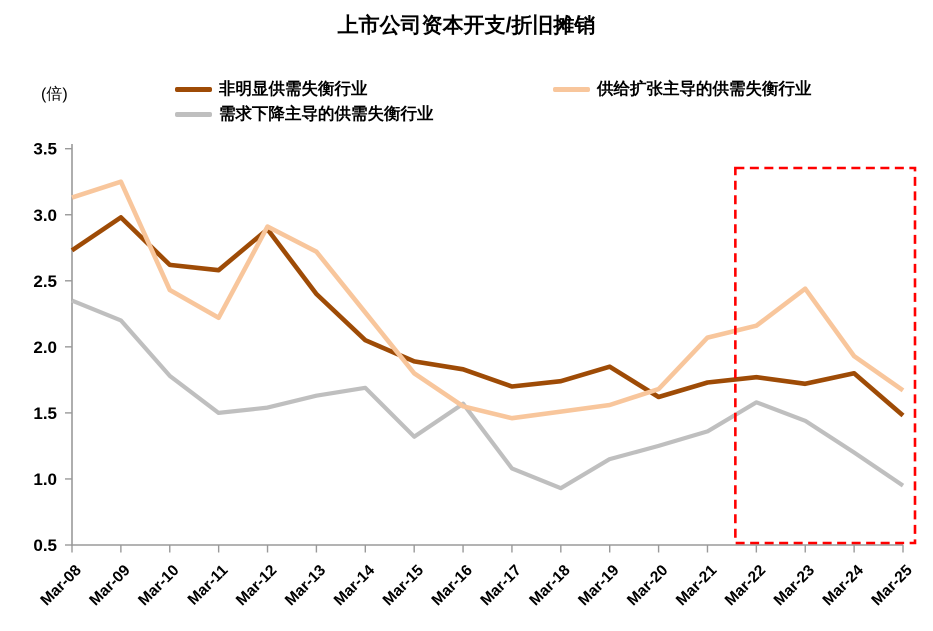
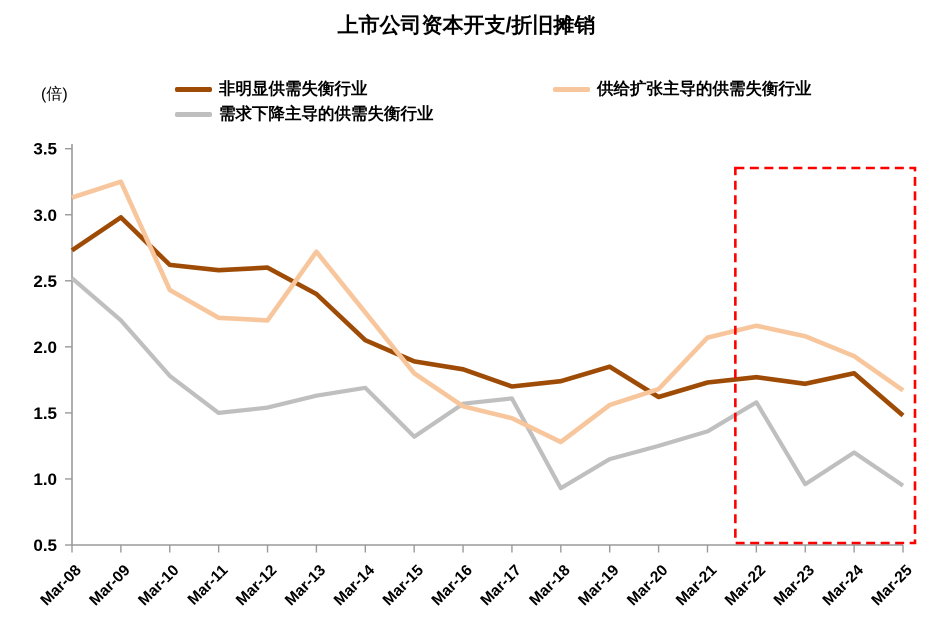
需求下降主导的供需失衡行业/Mar-08: 2.35 -> 2.52
非明显供需失衡行业/Mar-12: 2.89 -> 2.60
供给扩张主导的供需失衡行业/Mar-12: 2.91 -> 2.20
需求下降主导的供需失衡行业/Mar-17: 1.08 -> 1.61
供给扩张主导的供需失衡行业/Mar-18: 1.51 -> 1.28
供给扩张主导的供需失衡行业/Mar-23: 2.44 -> 2.08
需求下降主导的供需失衡行业/Mar-23: 1.44 -> 0.96
